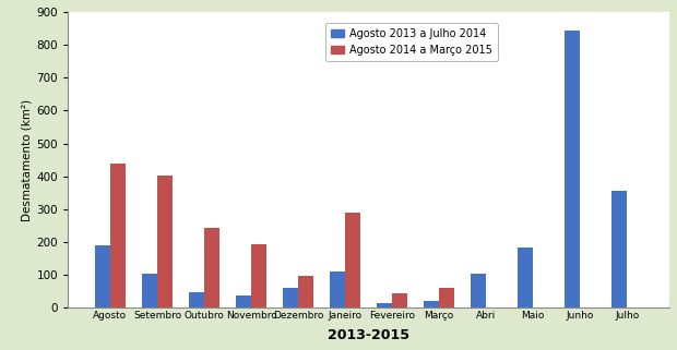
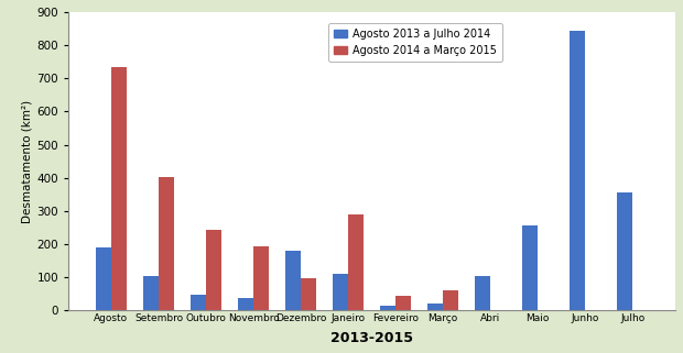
Agosto 2014 a Março 2015/Agosto: 438 -> 735
Agosto 2013 a Julho 2014/Dezembro: 60 -> 180
Agosto 2013 a Julho 2014/Maio: 185 -> 255
